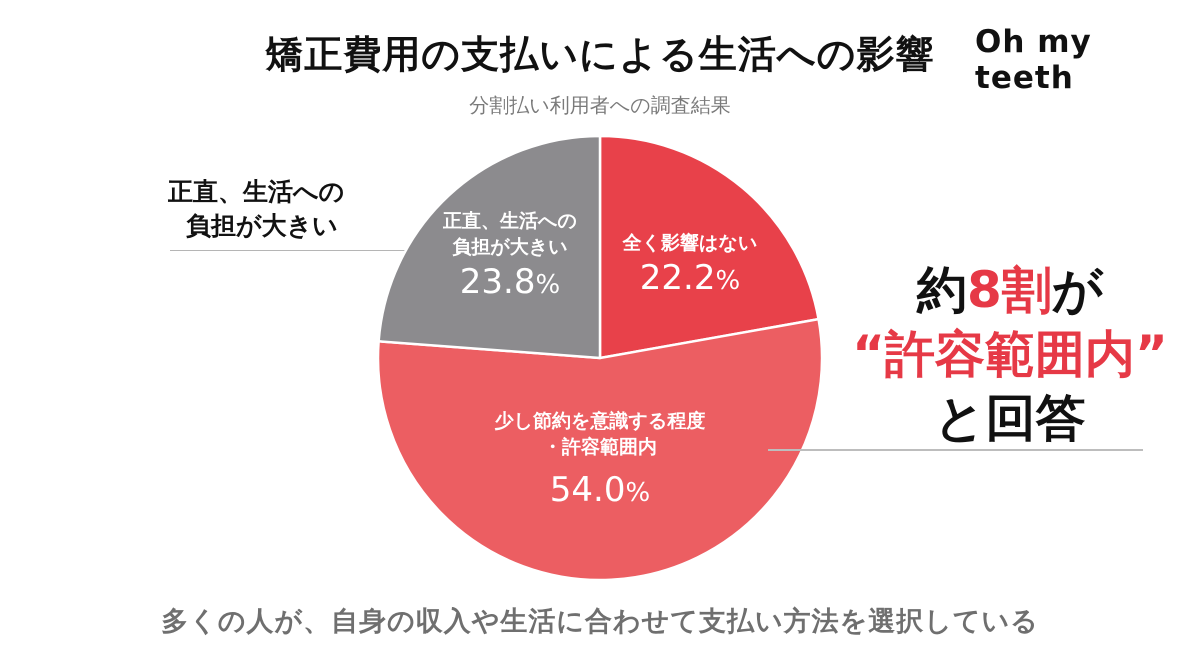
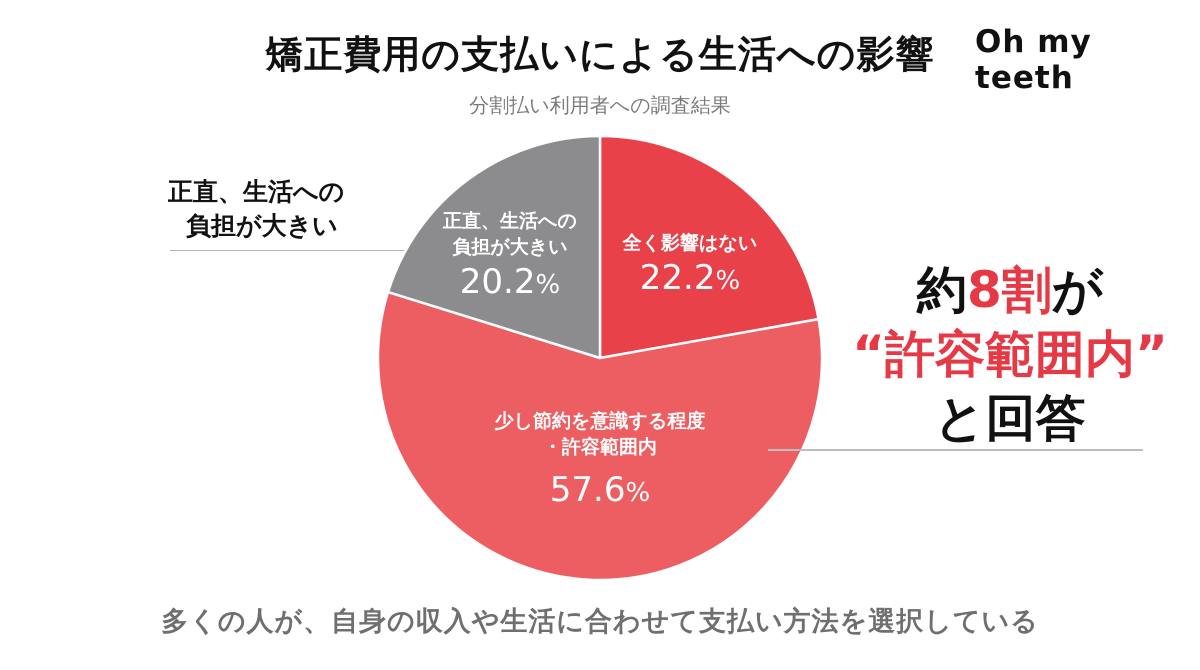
少し節約を意識する程度・許容範囲内: 54.0 -> 57.6
正直、生活への負担が大きい: 23.8 -> 20.2
